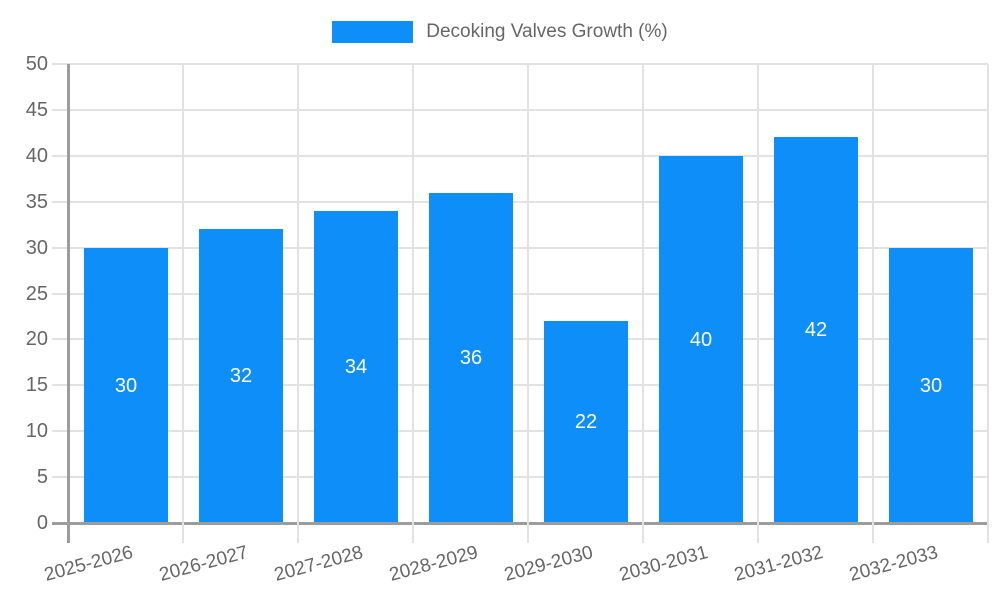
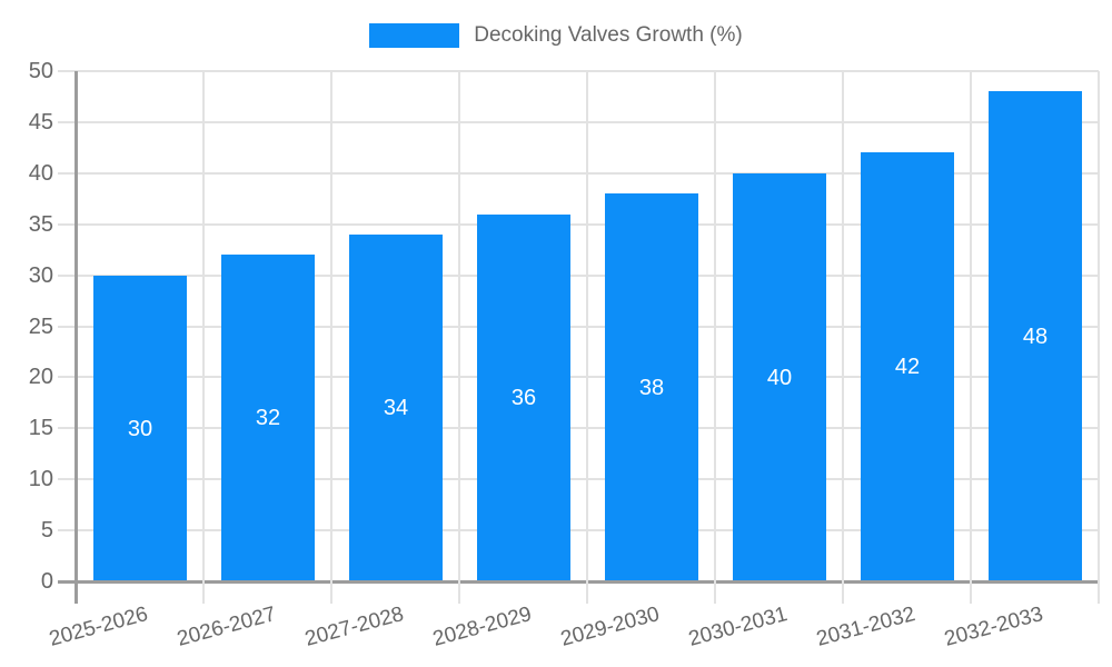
2029-2030: 22 -> 38
2032-2033: 30 -> 48
